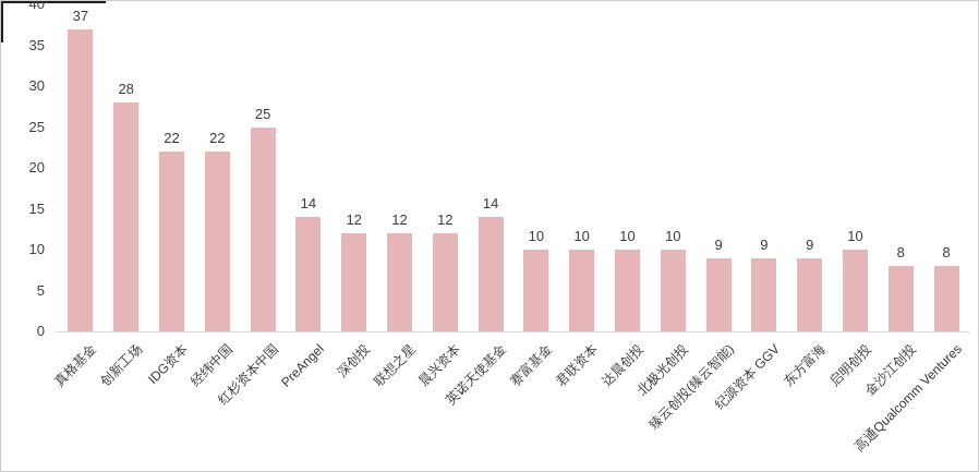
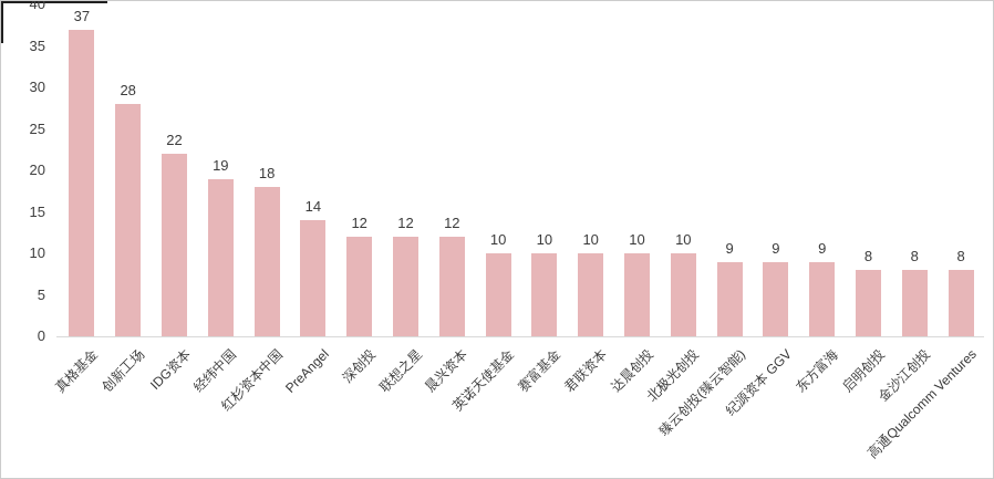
经纬中国: 22 -> 19
红杉资本中国: 25 -> 18
英诺天使基金: 14 -> 10
启明创投: 10 -> 8
